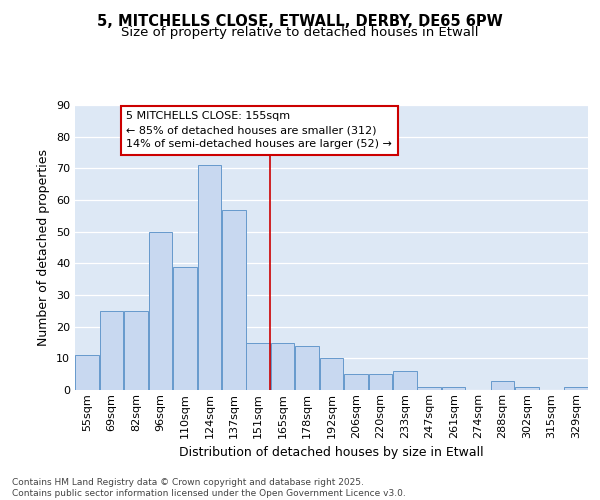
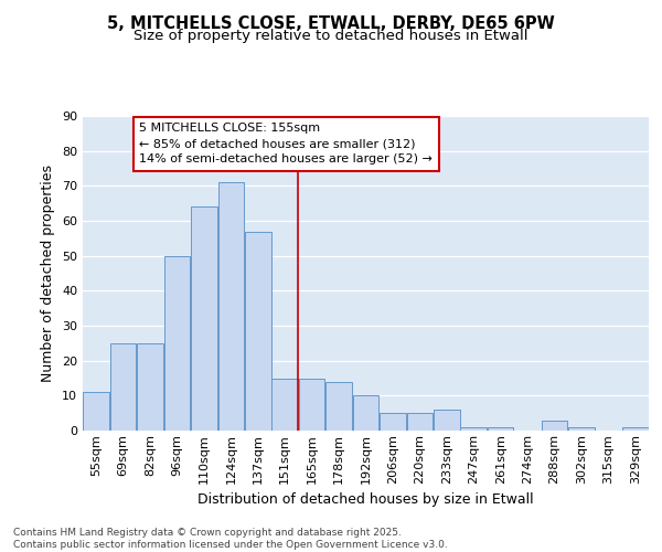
110sqm: 39 -> 64
